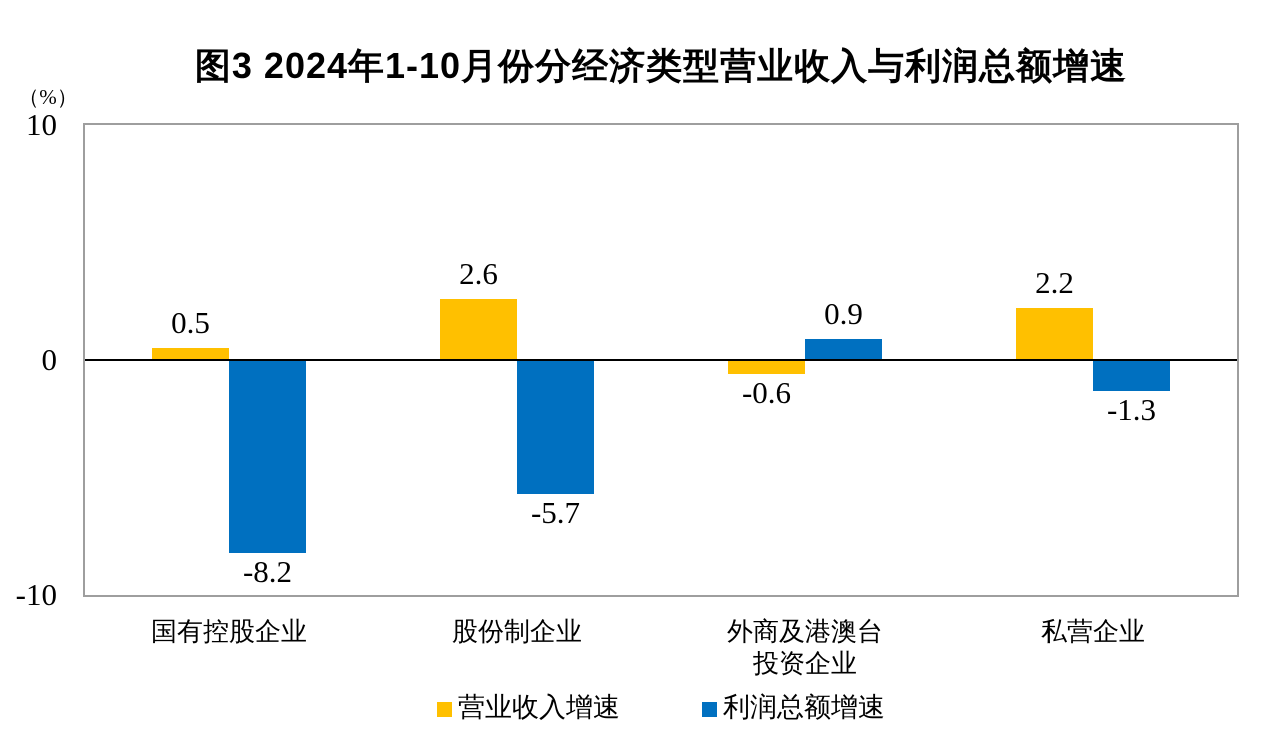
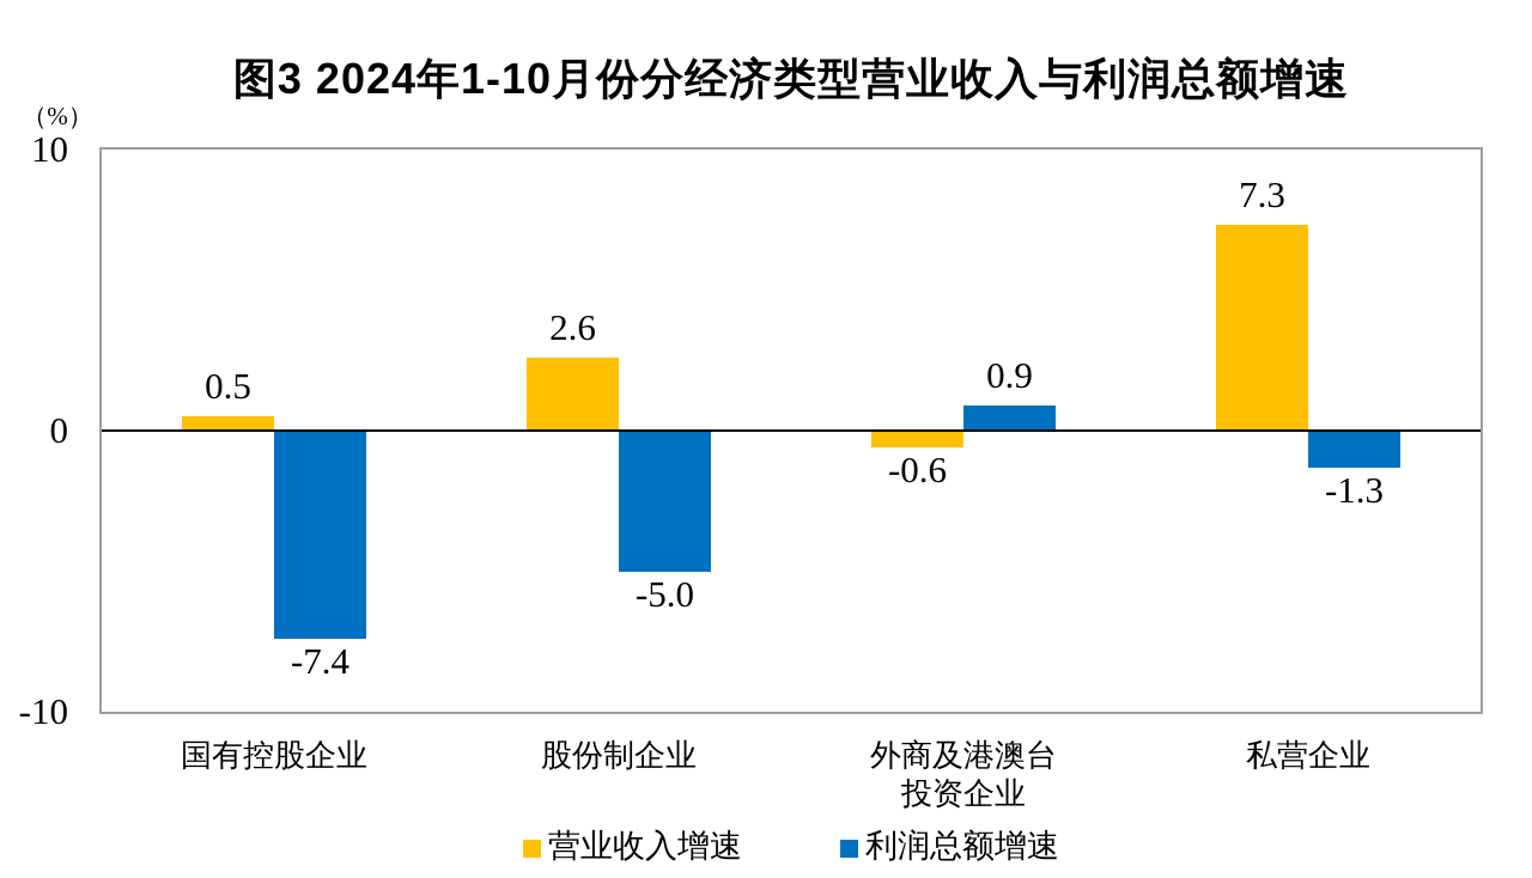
利润总额增速/国有控股企业: -8.2 -> -7.4
利润总额增速/股份制企业: -5.7 -> -5.0
营业收入增速/私营企业: 2.2 -> 7.3
